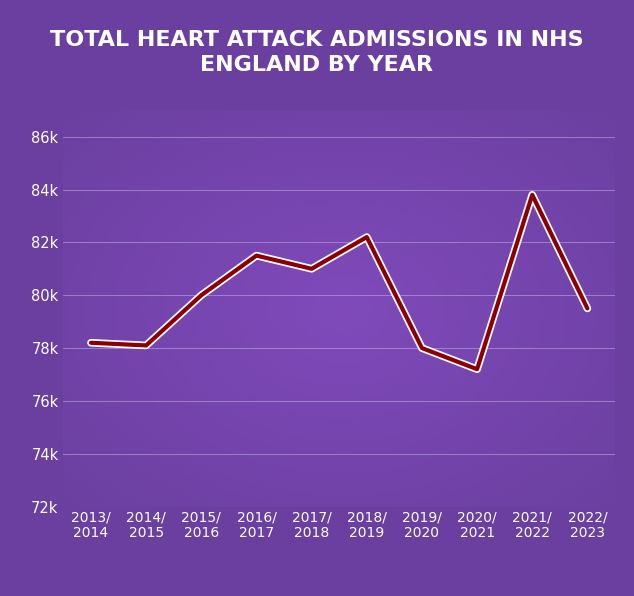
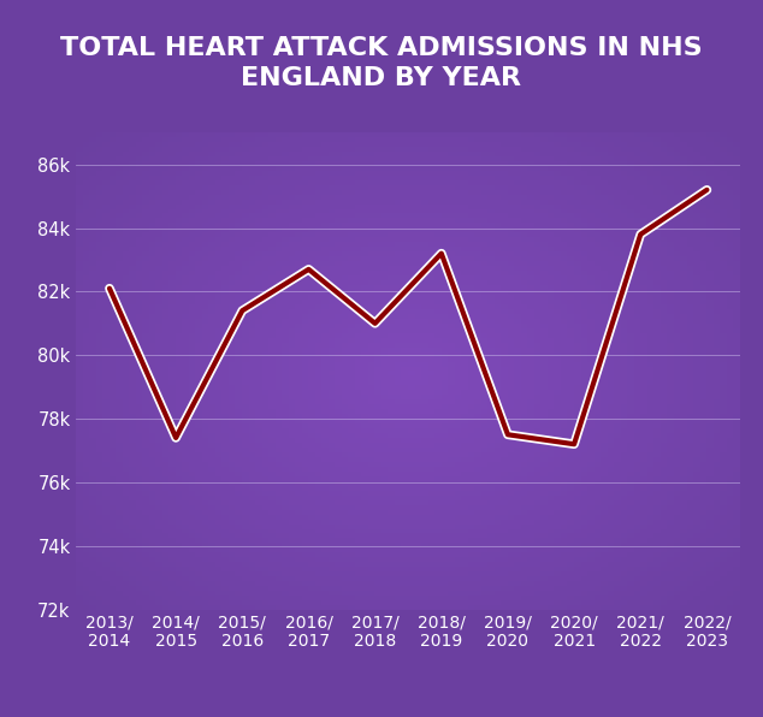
2013/ 2014: 78.2k -> 82.1k
2014/ 2015: 78.1k -> 77.4k
2015/ 2016: 80.0k -> 81.4k
2016/ 2017: 81.5k -> 82.7k
2018/ 2019: 82.2k -> 83.2k
2019/ 2020: 78.0k -> 77.5k
2022/ 2023: 79.5k -> 85.2k
